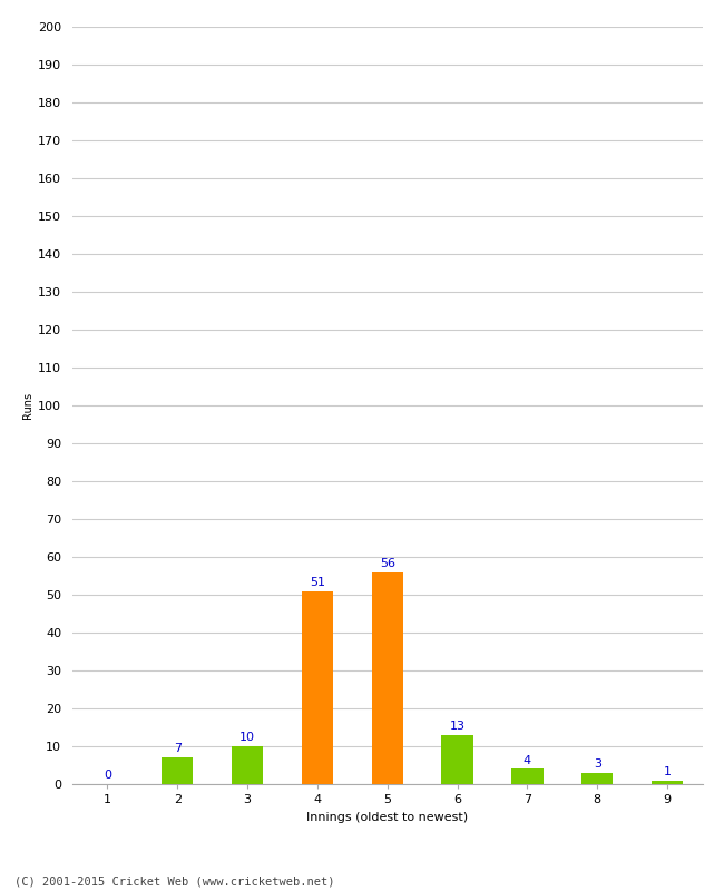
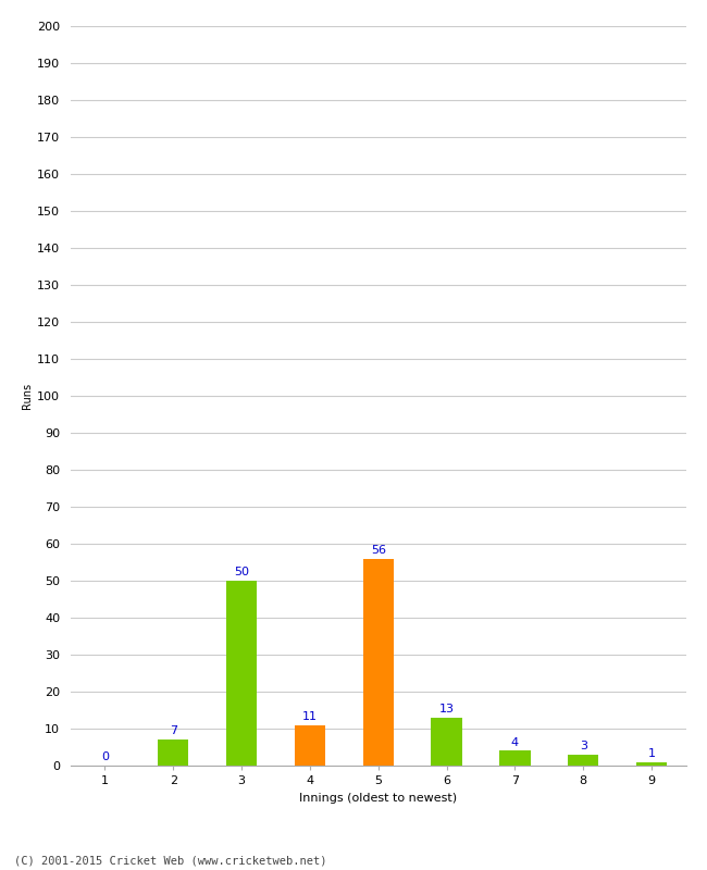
3: 10 -> 50
4: 51 -> 11
